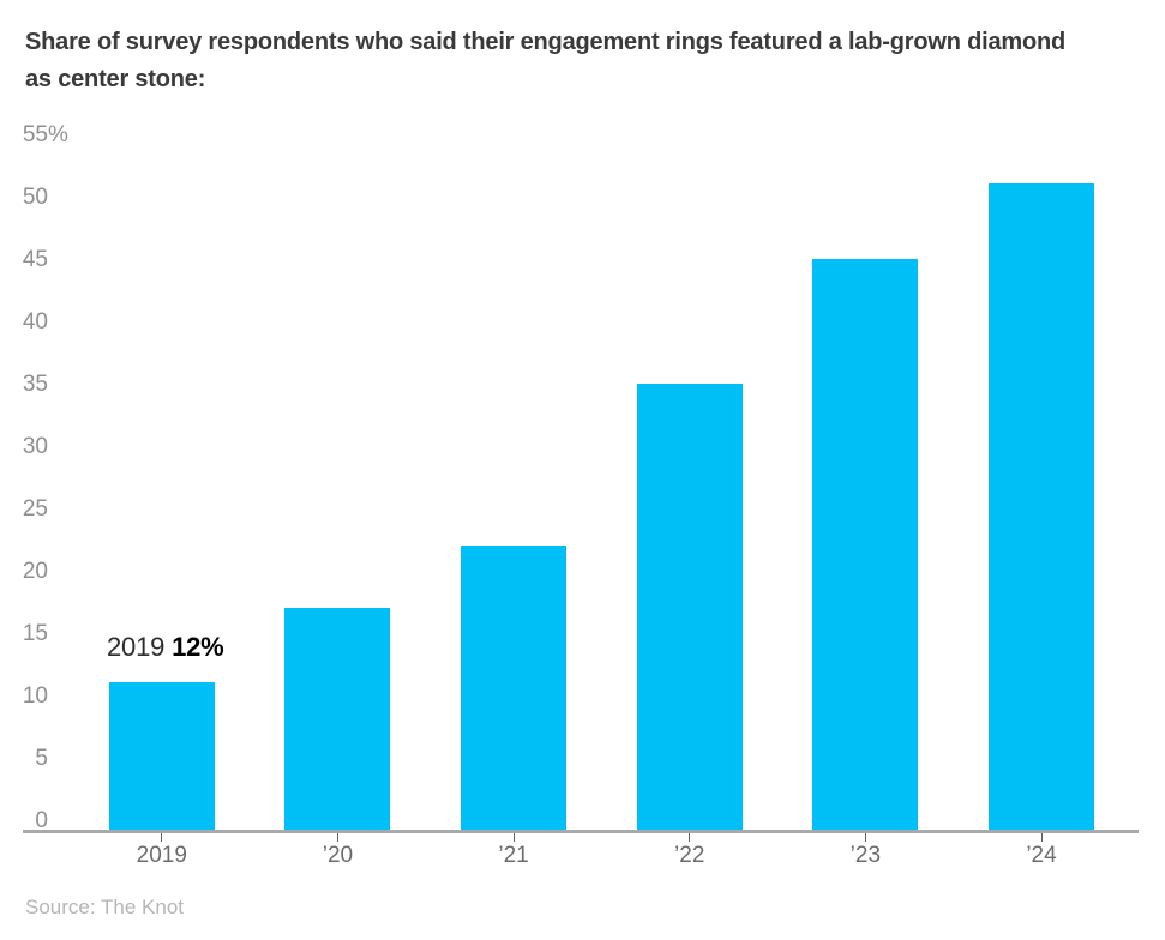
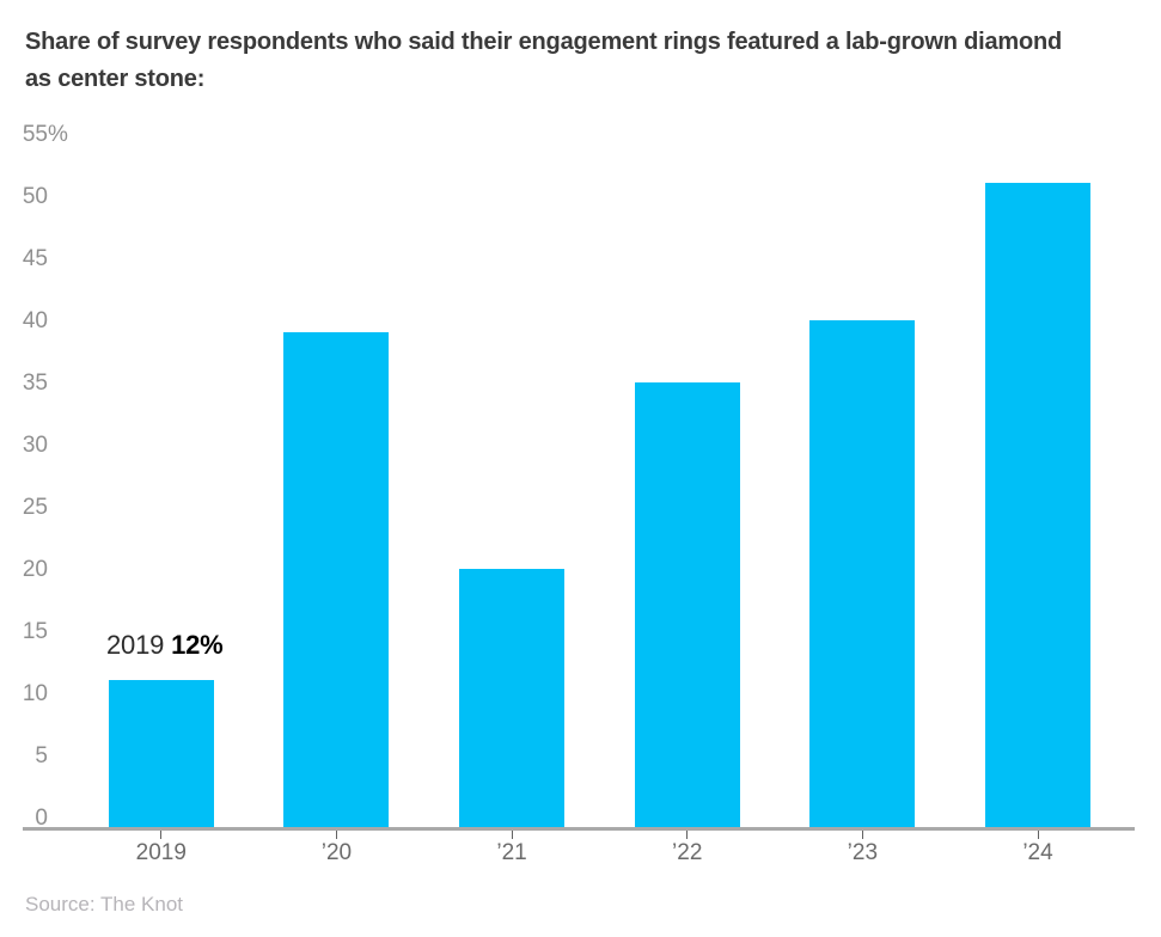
’20: 18 -> 40
’21: 23 -> 21
’23: 46 -> 41
